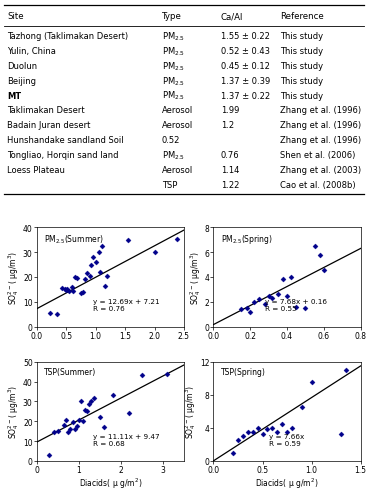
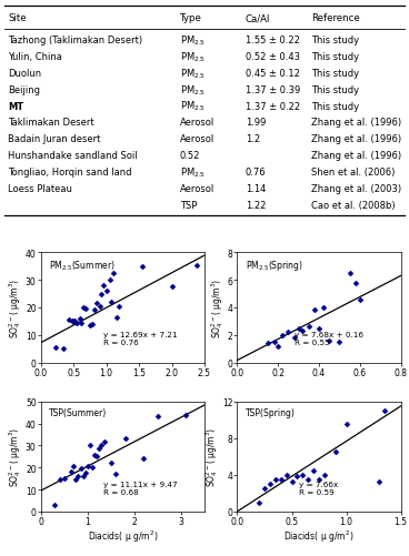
2.0: 30.0 -> 27.5
